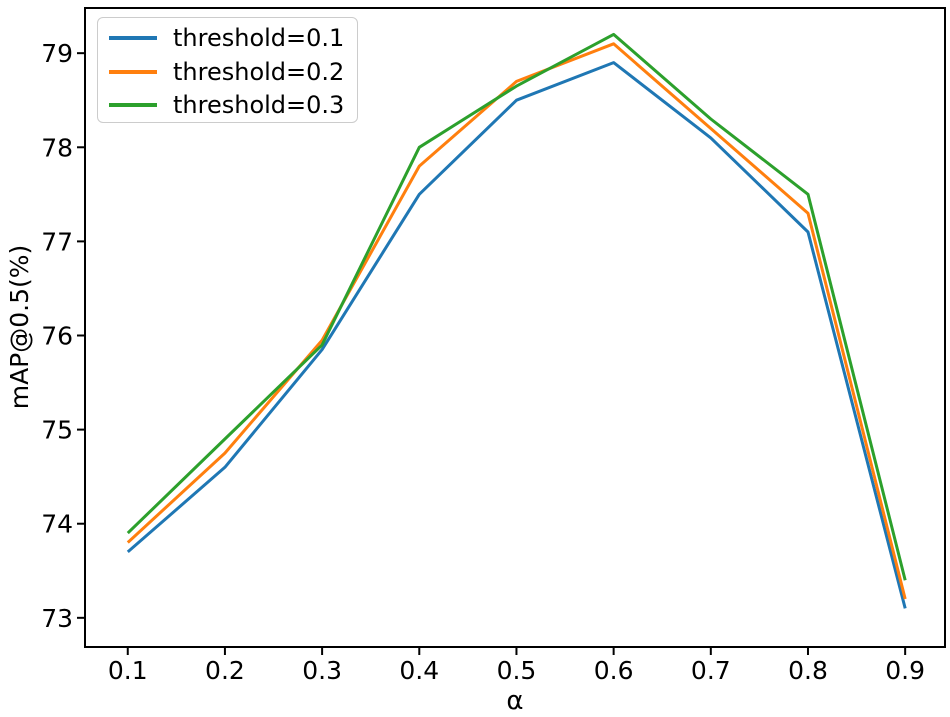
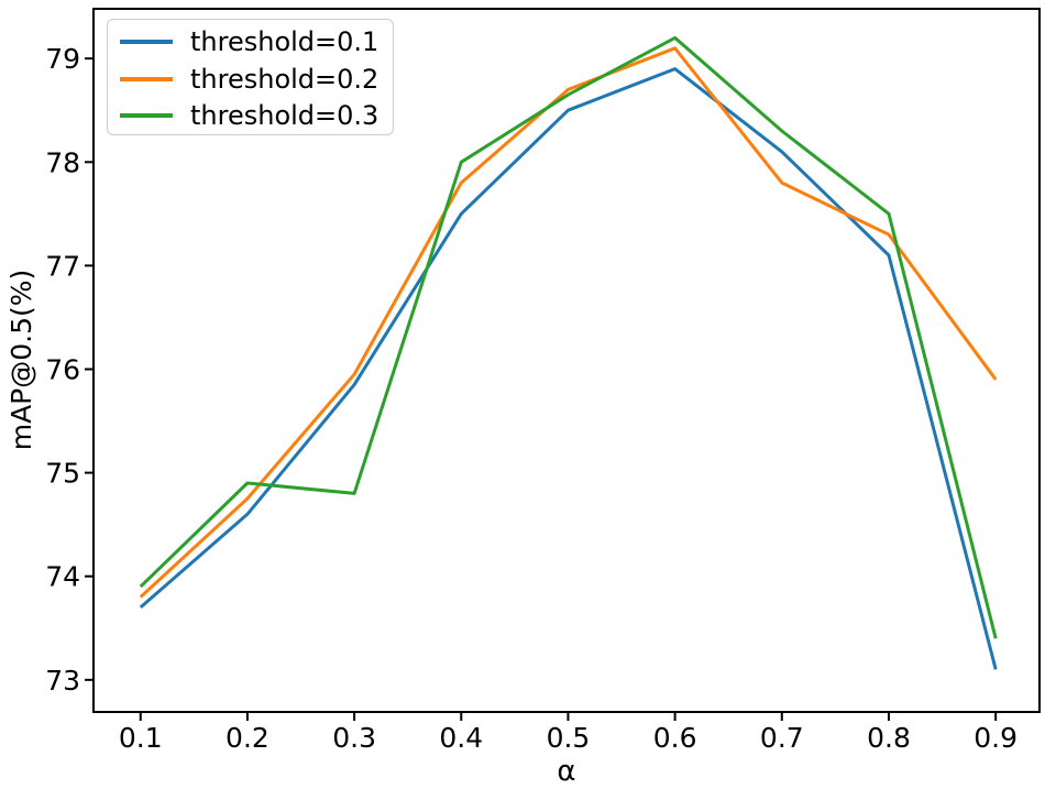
threshold=0.3/0.3: 75.9 -> 74.8
threshold=0.2/0.7: 78.2 -> 77.8
threshold=0.2/0.9: 73.2 -> 75.9
